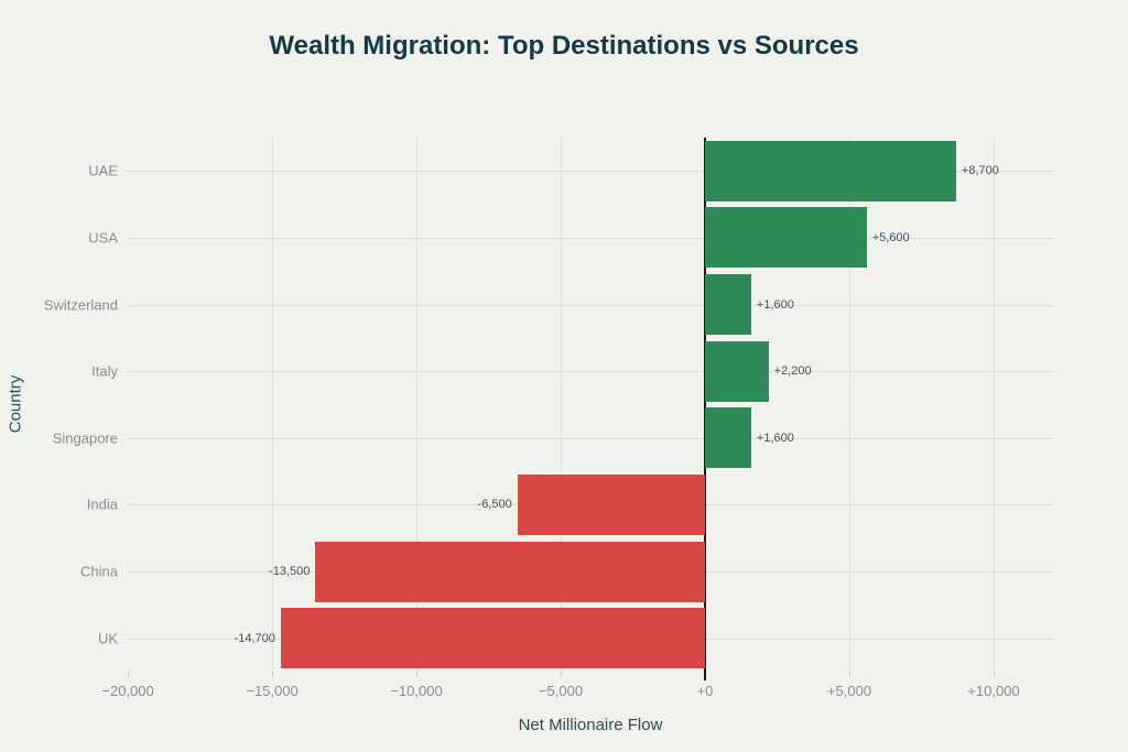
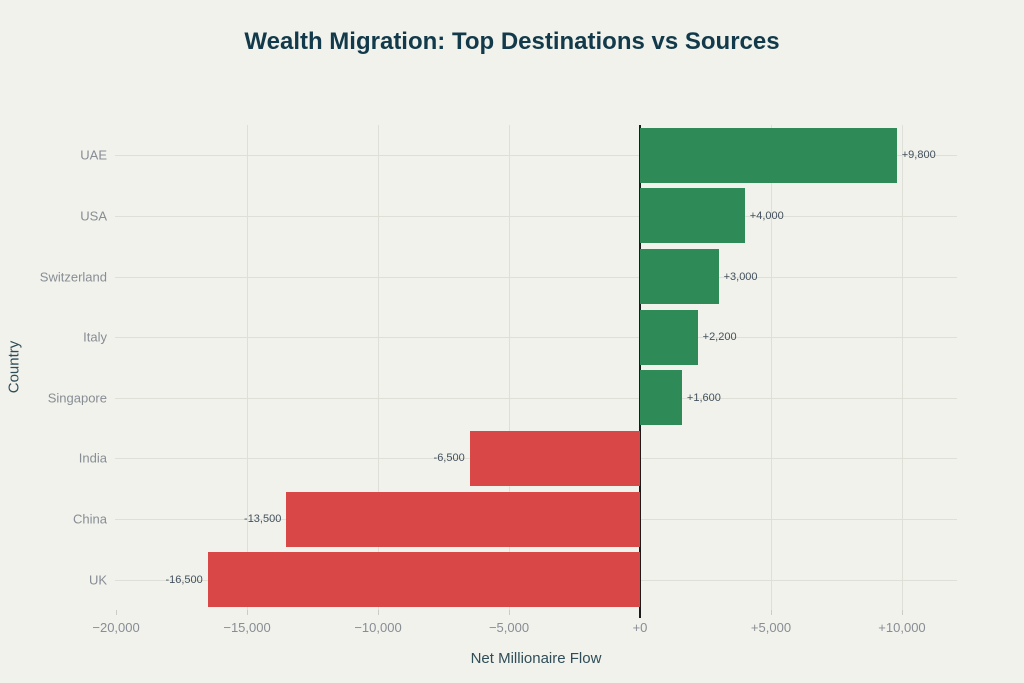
UAE: +8,700 -> +9,800
USA: +5,600 -> +4,000
Switzerland: +1,600 -> +3,000
UK: -14,700 -> -16,500
